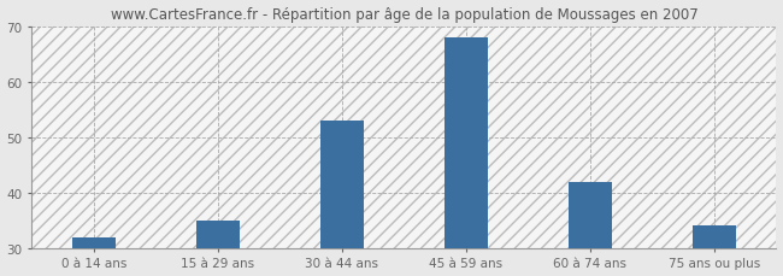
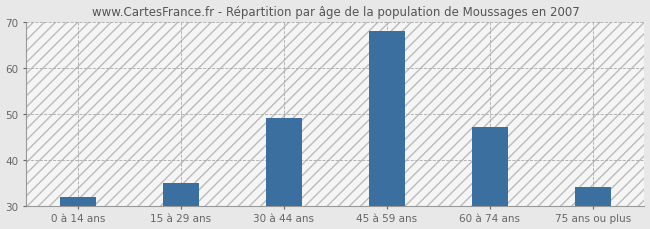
30 à 44 ans: 53 -> 49
60 à 74 ans: 42 -> 47
